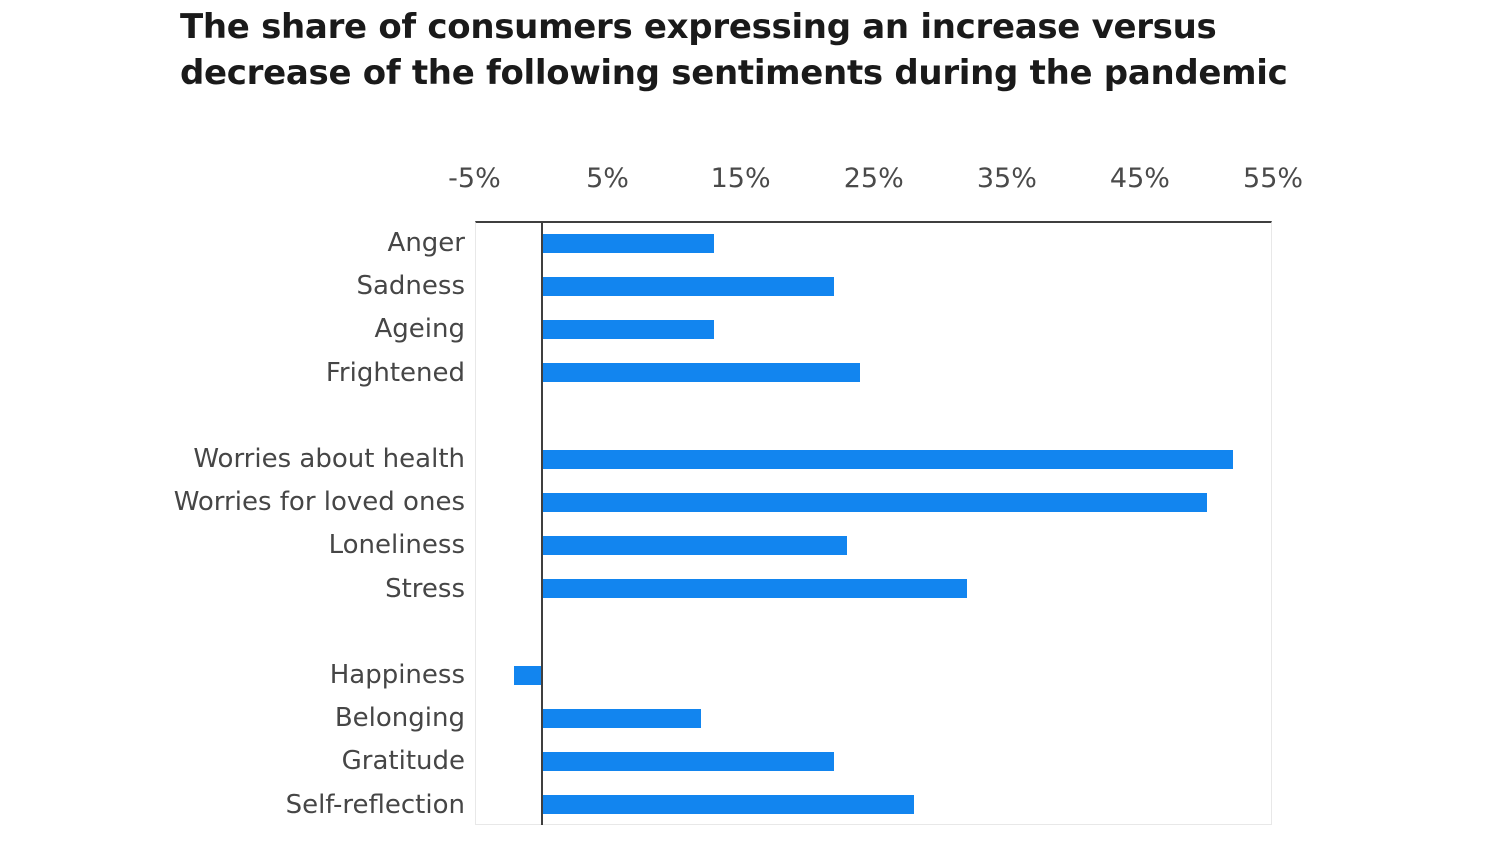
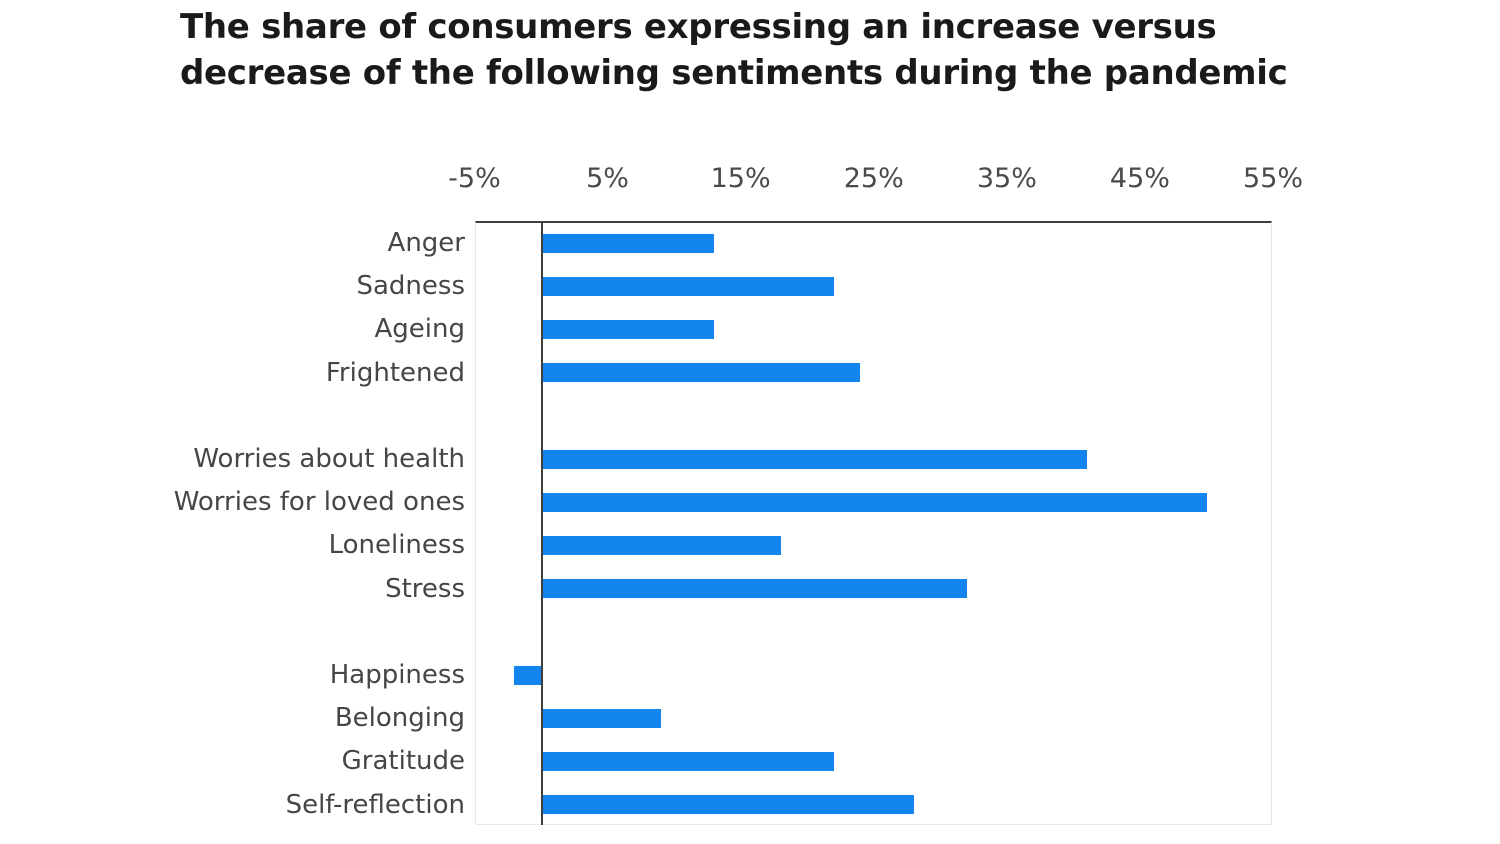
Worries about health: 52% -> 41%
Loneliness: 23% -> 18%
Belonging: 12% -> 9%
